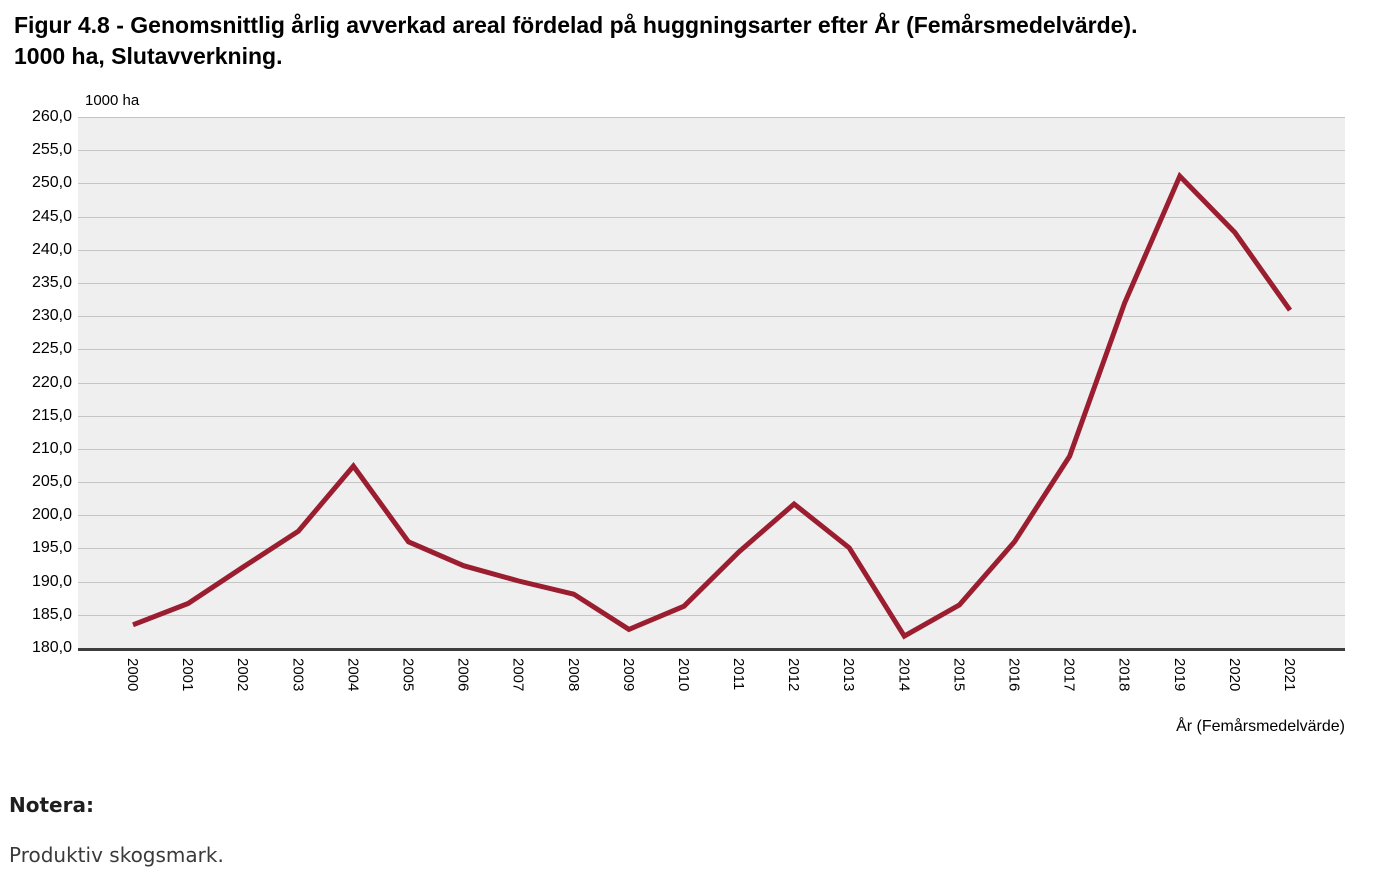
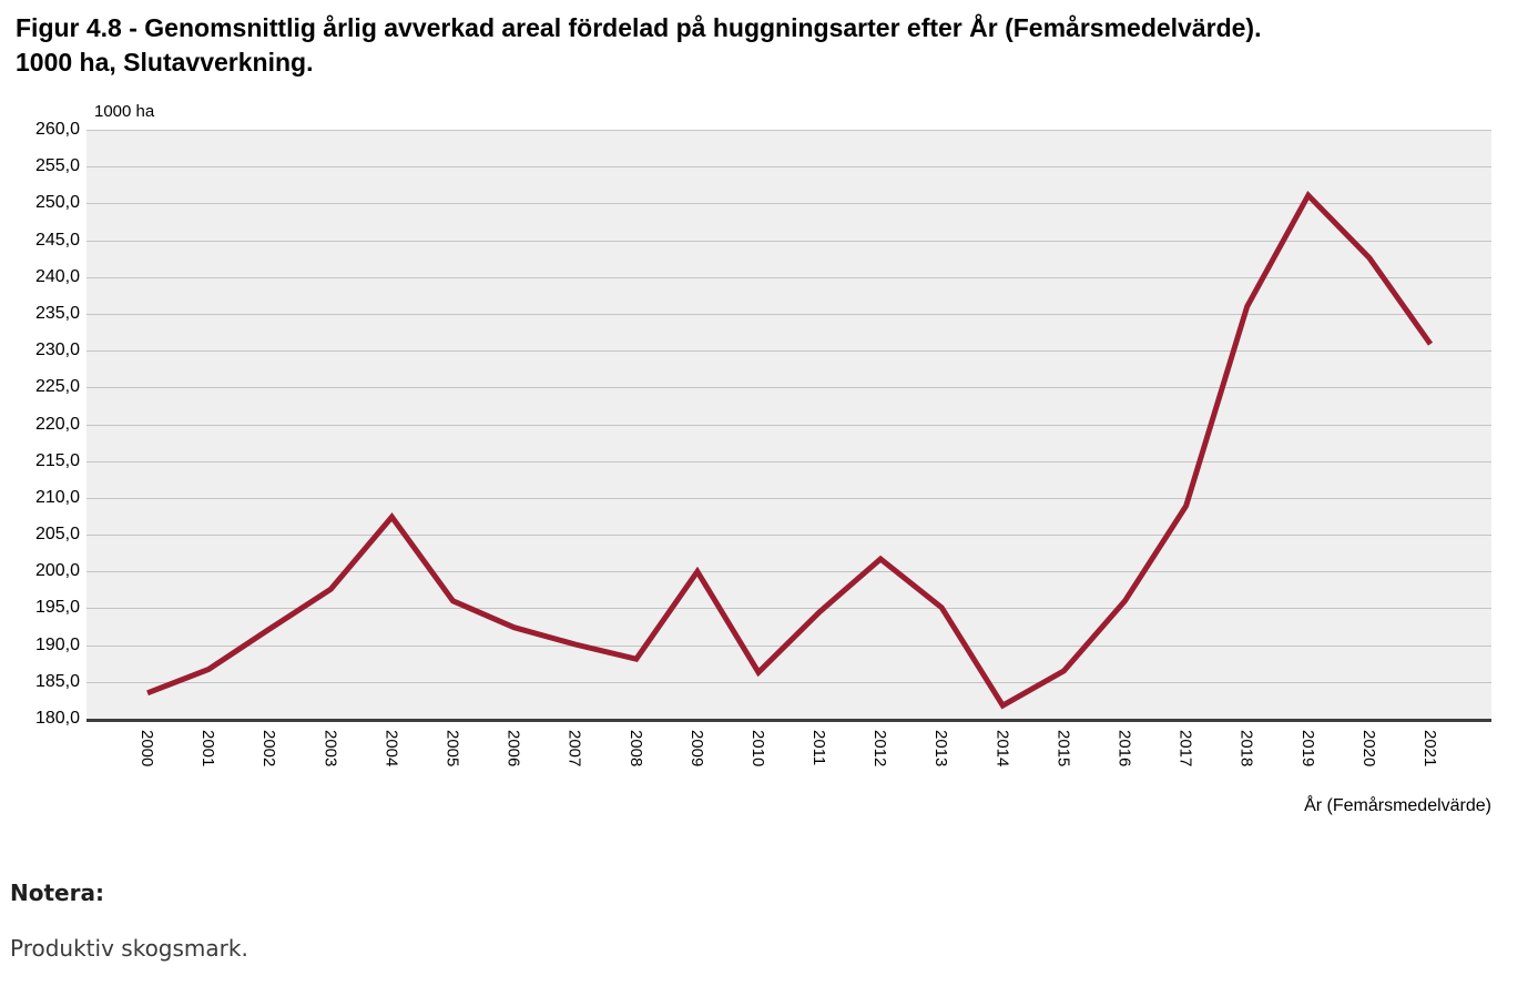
2009: 183 -> 200
2018: 232 -> 236
